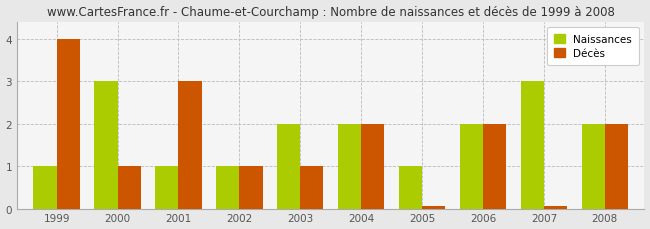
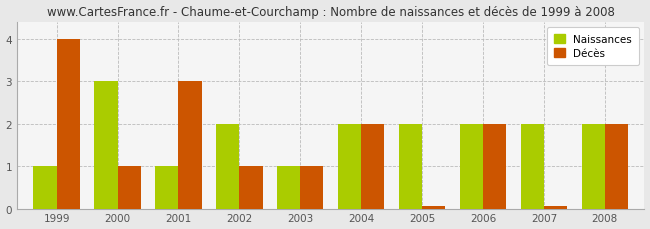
Naissances/2002: 1 -> 2
Naissances/2003: 2 -> 1
Naissances/2005: 1 -> 2
Naissances/2007: 3 -> 2
